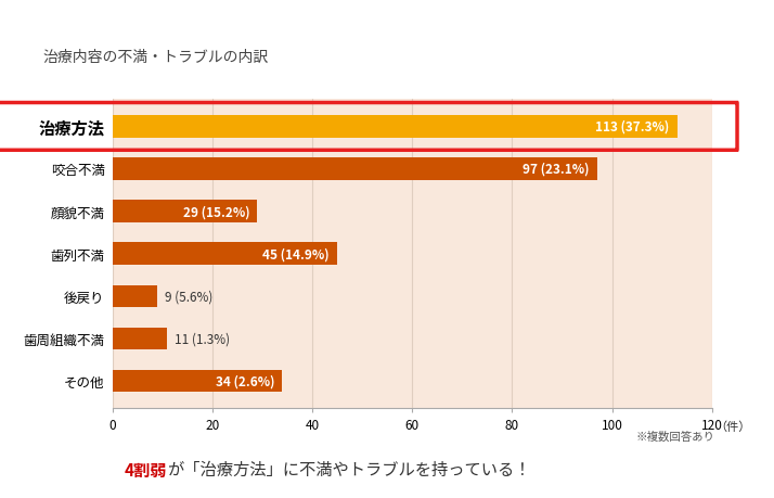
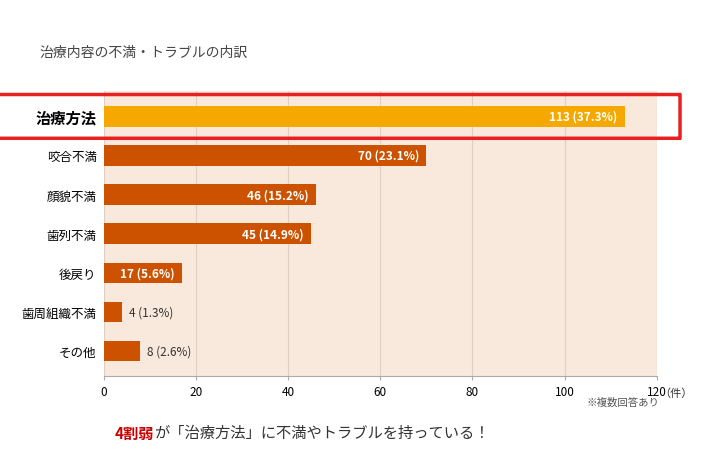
咬合不満: 97 -> 70
顔貌不満: 29 -> 46
後戻り: 9 -> 17
歯周組織不満: 11 -> 4
その他: 34 -> 8
